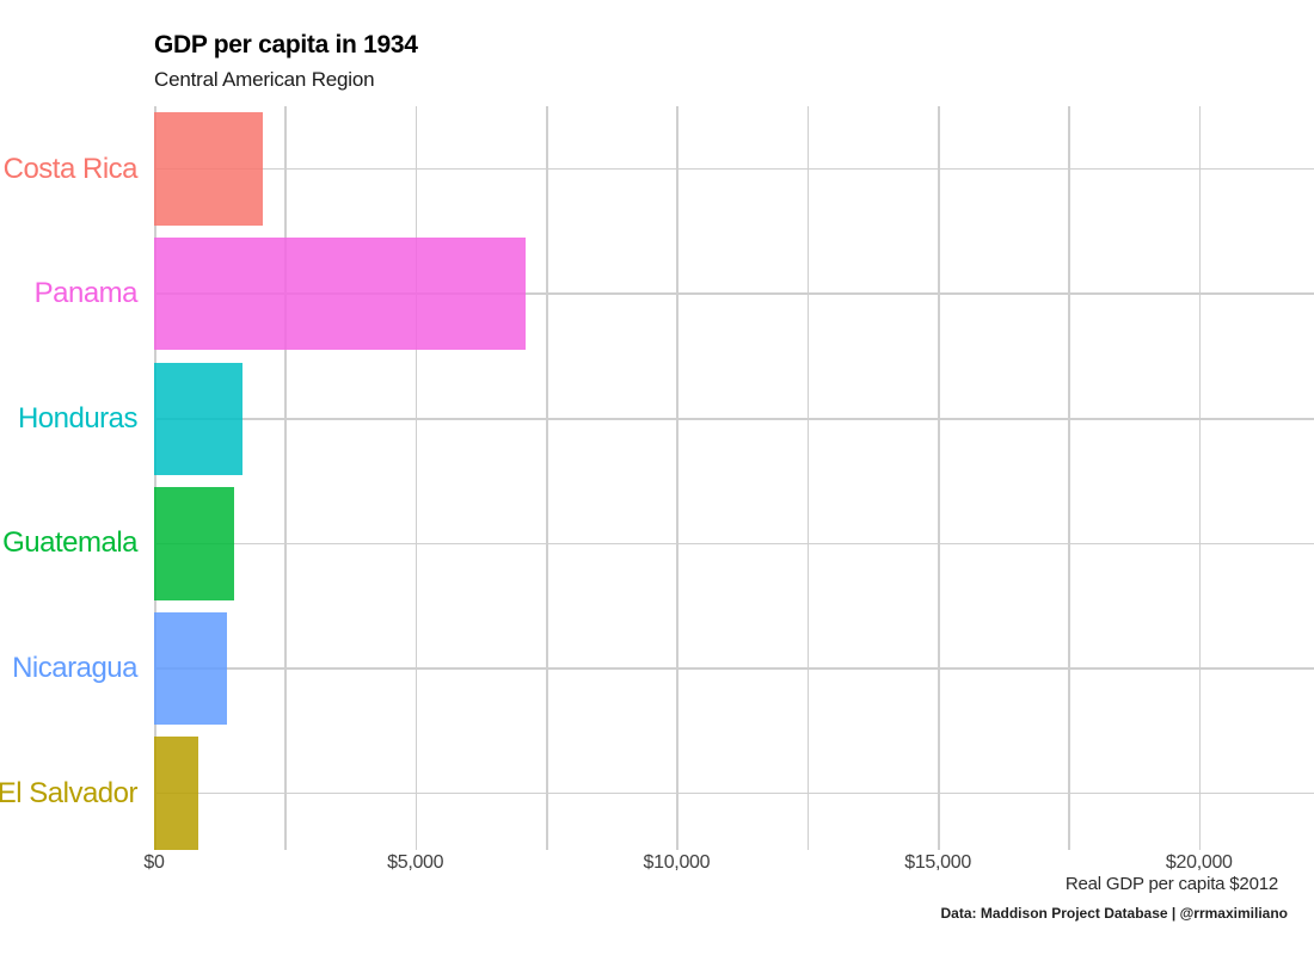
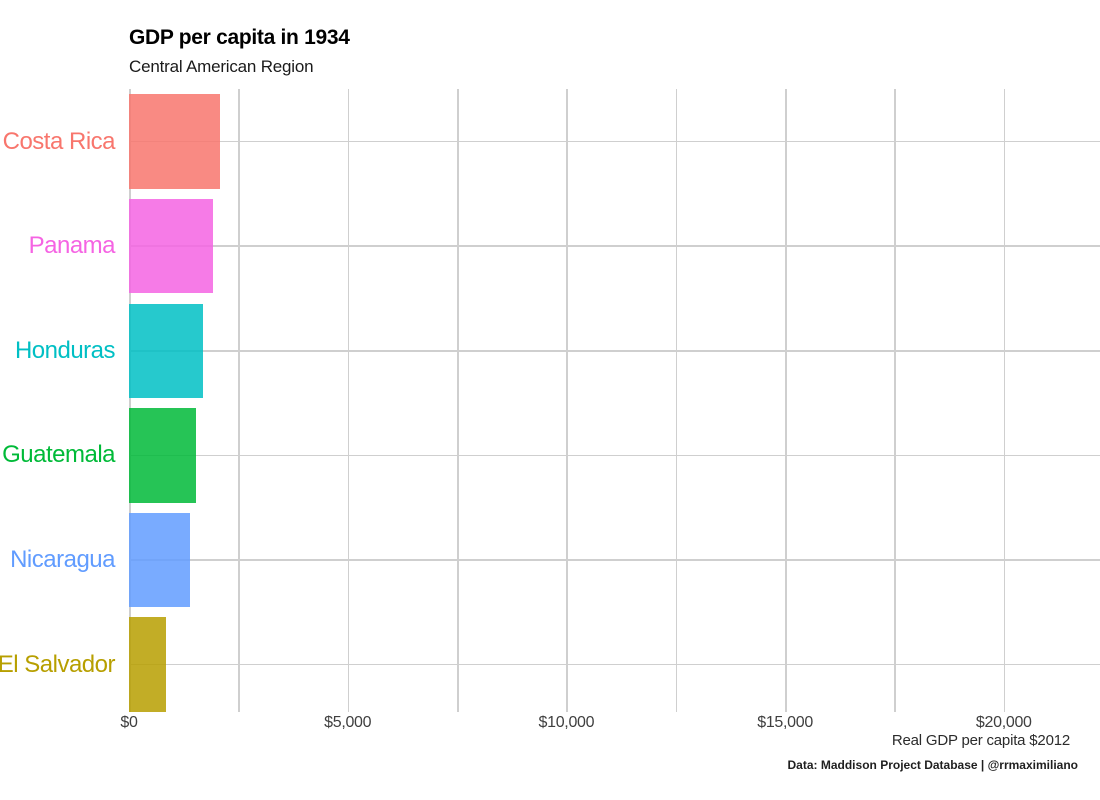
Panama: $7100 -> $1900
